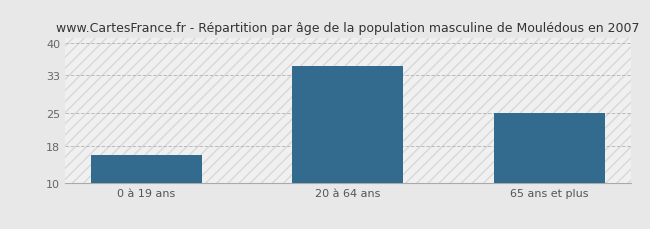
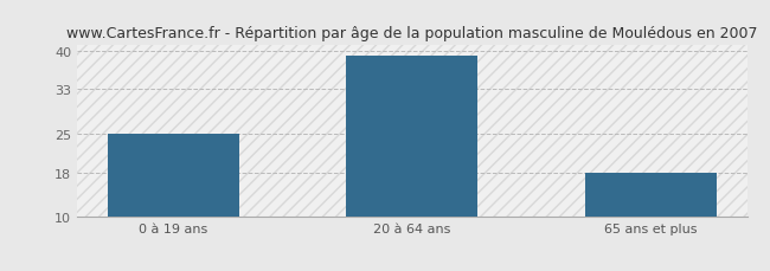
0 à 19 ans: 16 -> 25
20 à 64 ans: 35 -> 39
65 ans et plus: 25 -> 18
